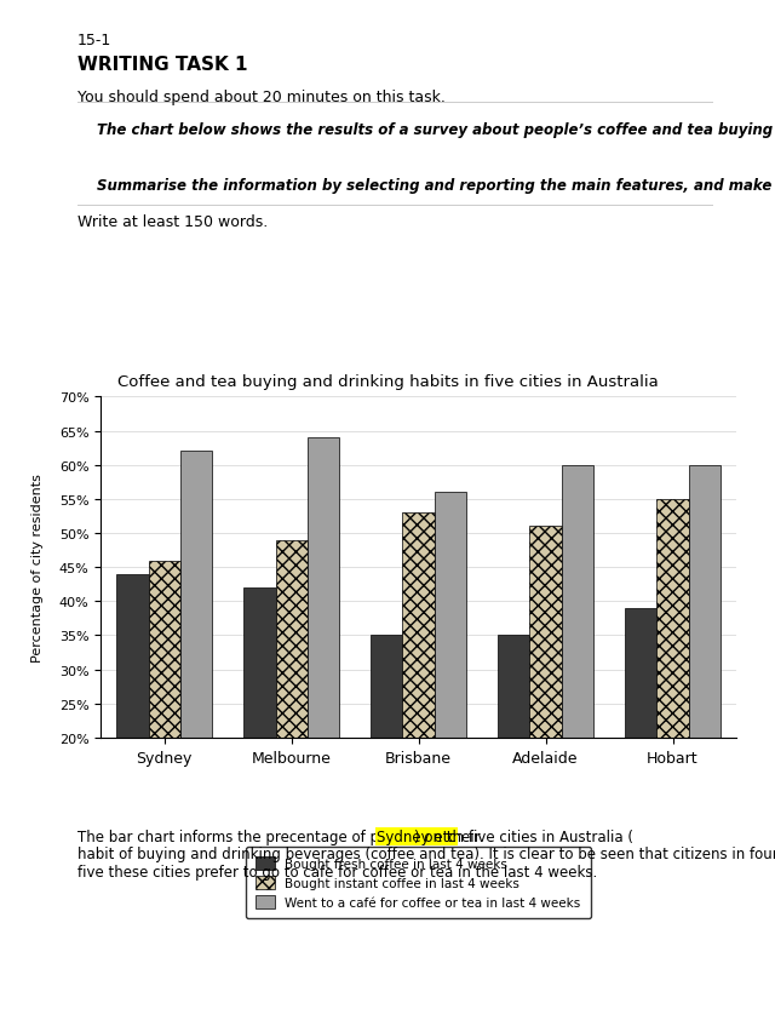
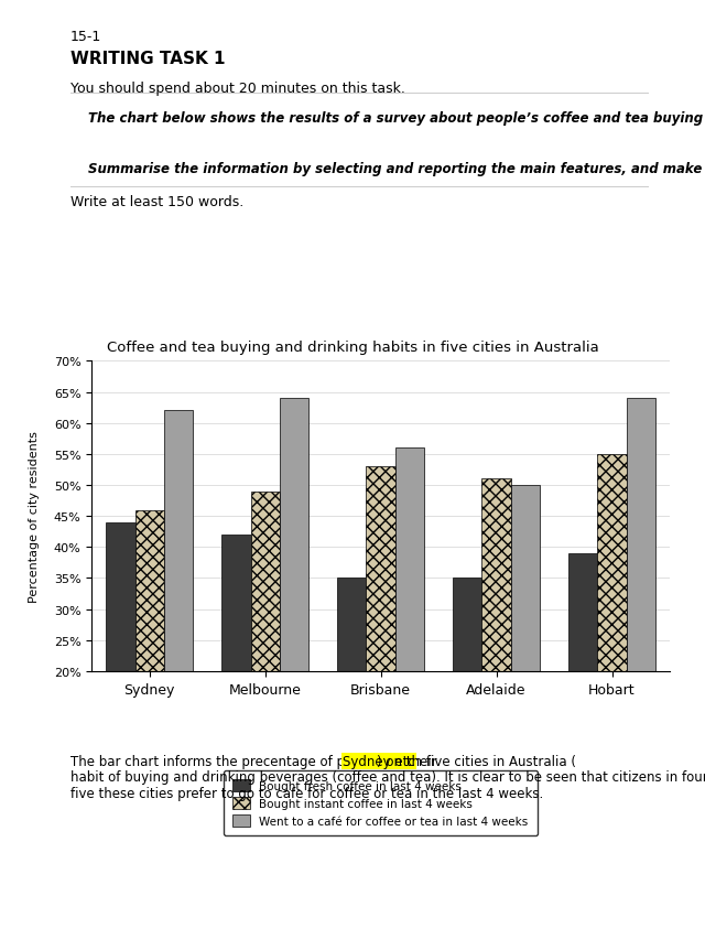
Went to a café for coffee or tea in last 4 weeks/Adelaide: 60% -> 50%
Went to a café for coffee or tea in last 4 weeks/Hobart: 60% -> 64%
